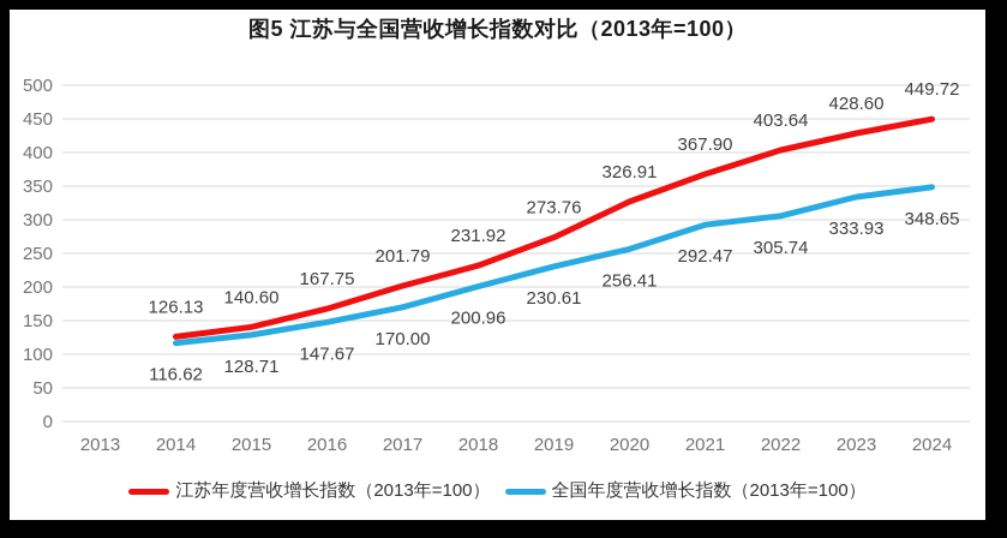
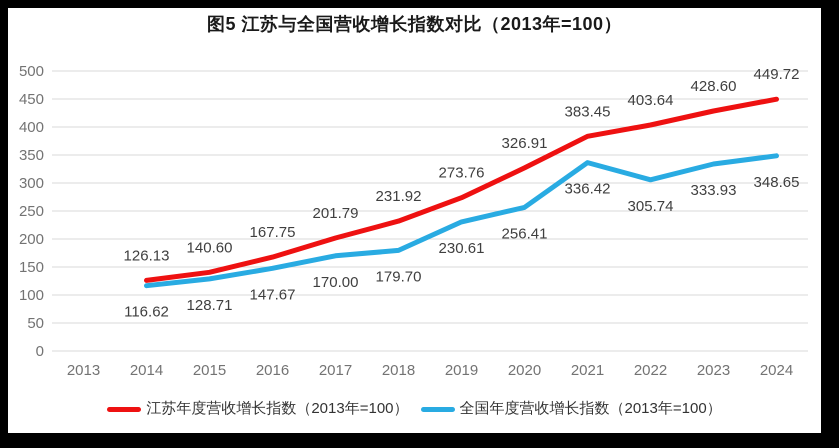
全国年度营收增长指数（2013年=100）/2018: 200.96 -> 179.70
江苏年度营收增长指数（2013年=100）/2021: 367.90 -> 383.45
全国年度营收增长指数（2013年=100）/2021: 292.47 -> 336.42
